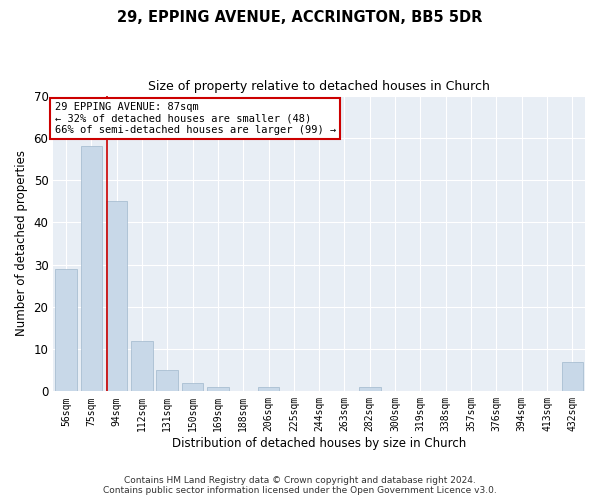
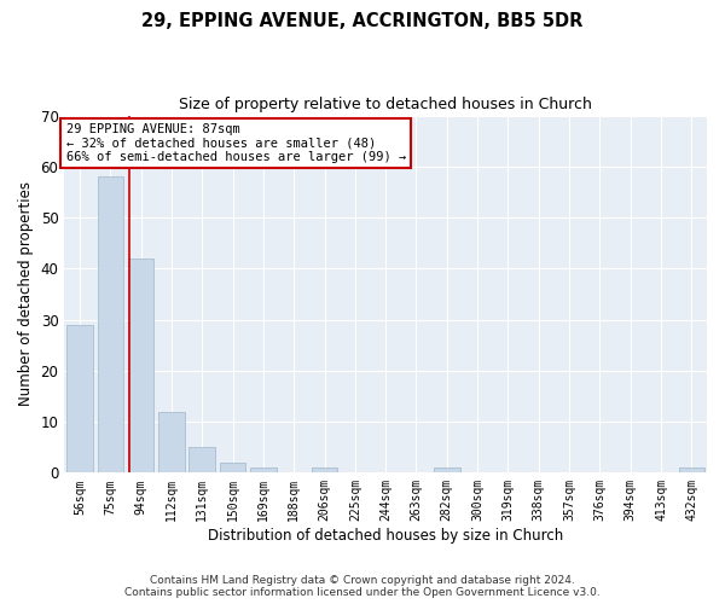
94sqm: 45 -> 42
432sqm: 7 -> 1
